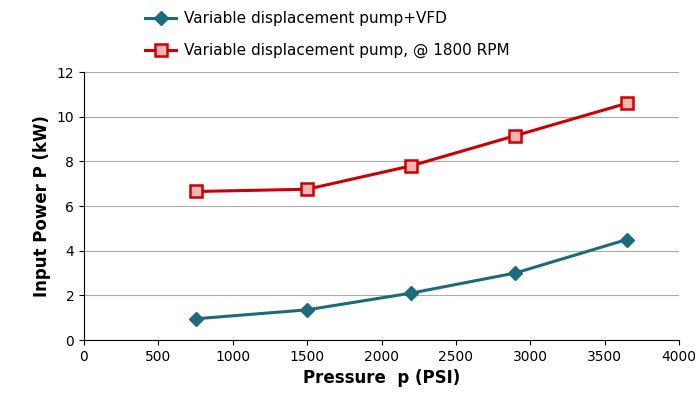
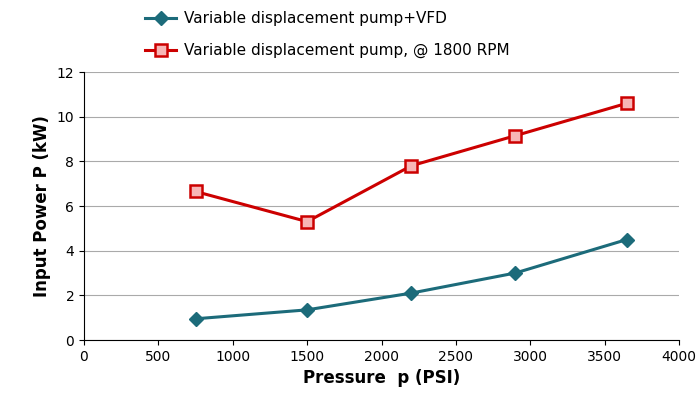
Variable displacement pump, @ 1800 RPM/1500: 6.75 -> 5.30
